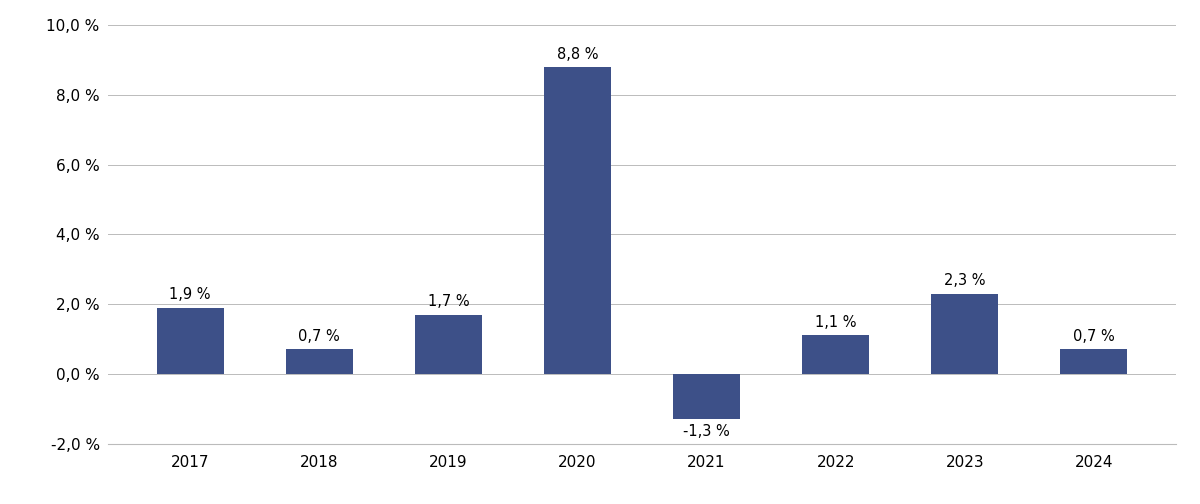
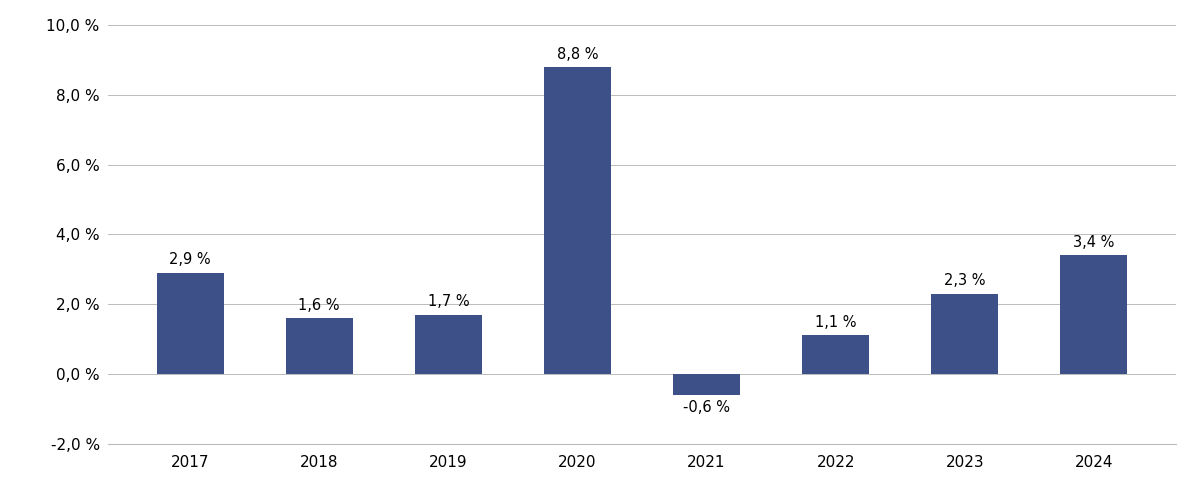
2017: 1,9 -> 2,9
2018: 0,7 -> 1,6
2021: -1,3 -> -0,6
2024: 0,7 -> 3,4
